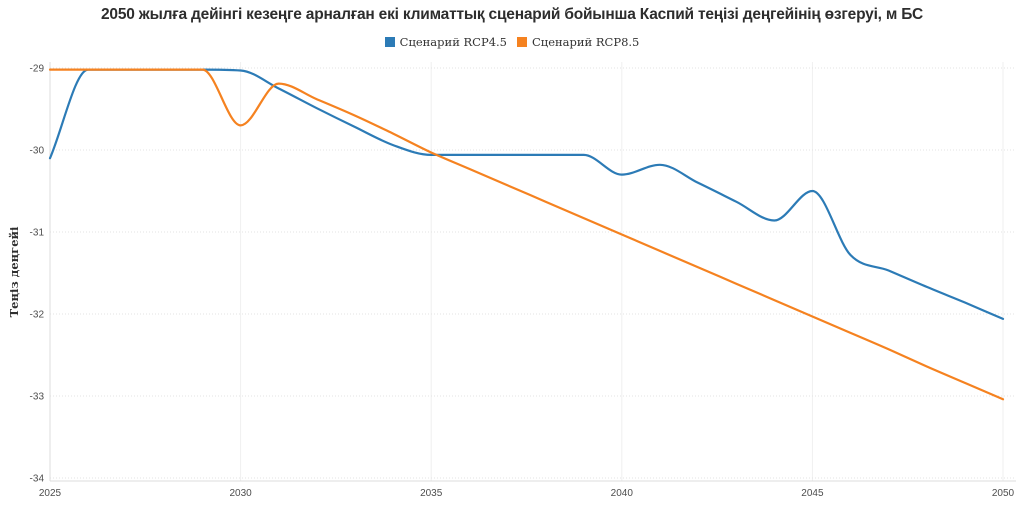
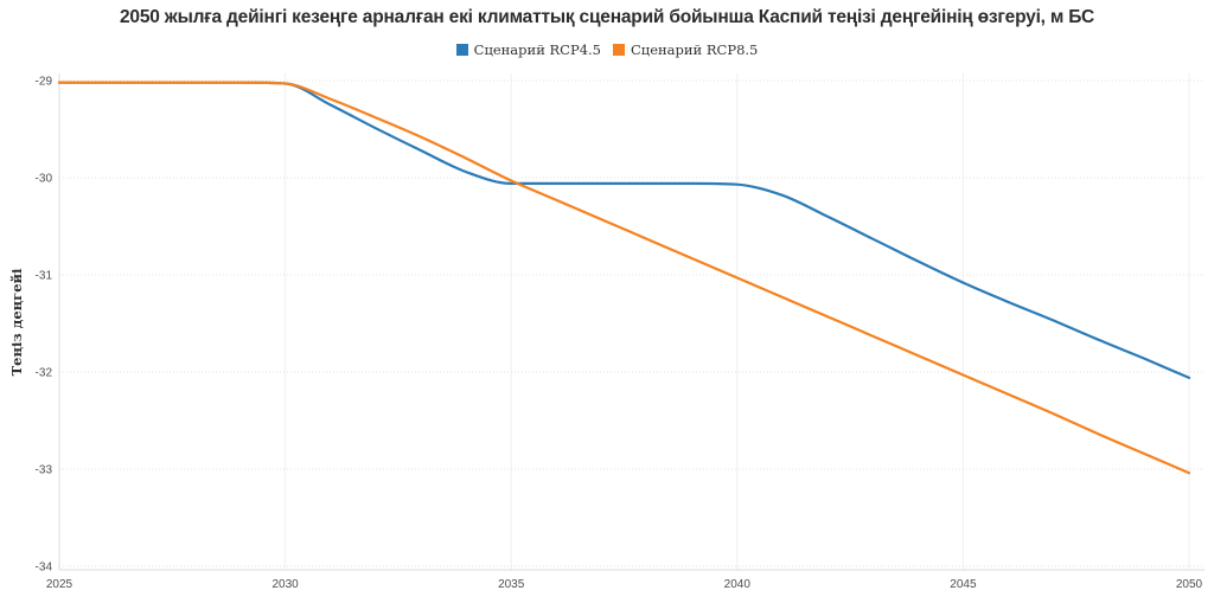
Сценарий RCP4.5/2025: -30.1 -> -29.0
Сценарий RCP8.5/2030: -29.7 -> -29.0
Сценарий RCP4.5/2040: -30.3 -> -30.1
Сценарий RCP4.5/2045: -30.5 -> -31.1
